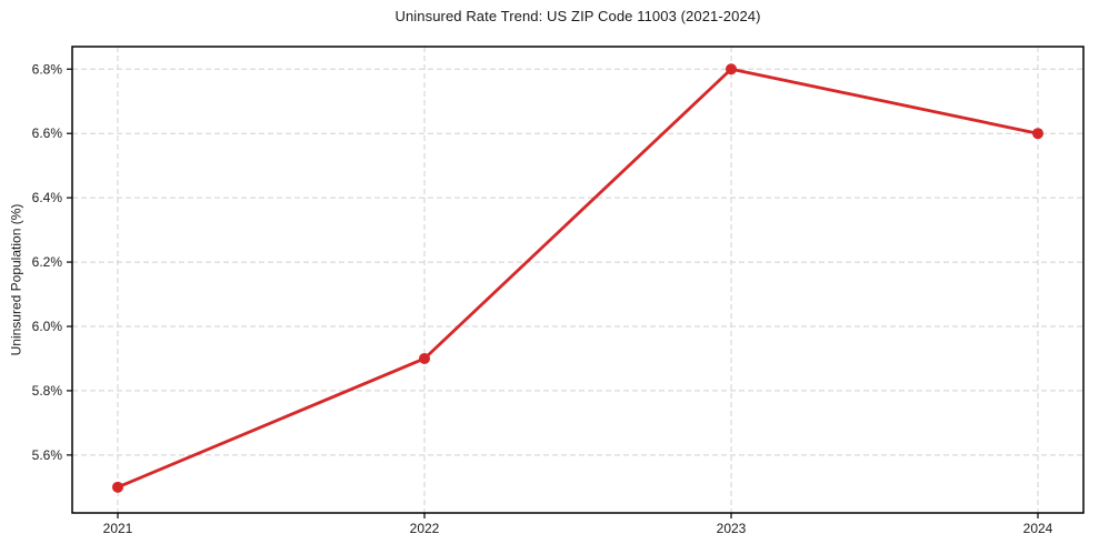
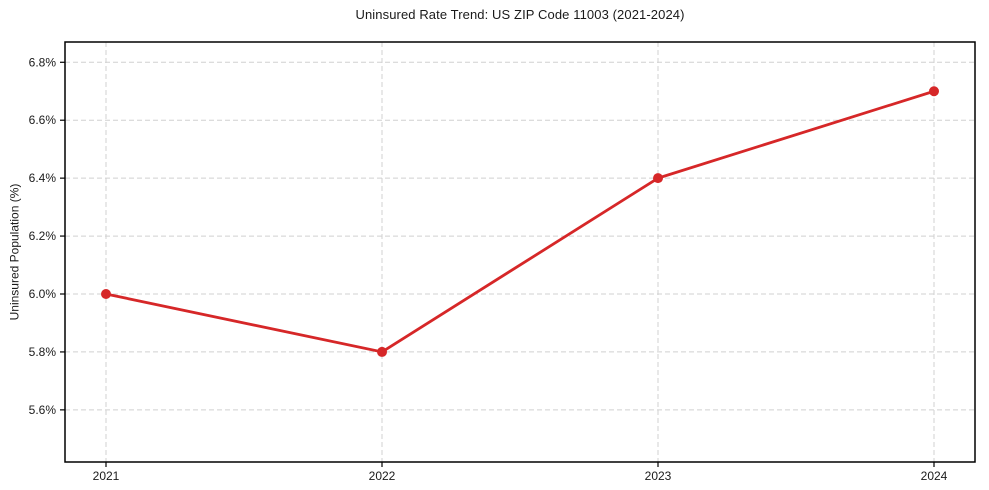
2021: 5.5% -> 6.0%
2022: 5.9% -> 5.8%
2023: 6.8% -> 6.4%
2024: 6.6% -> 6.7%
